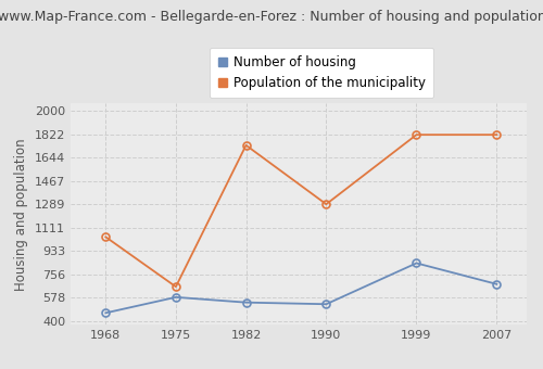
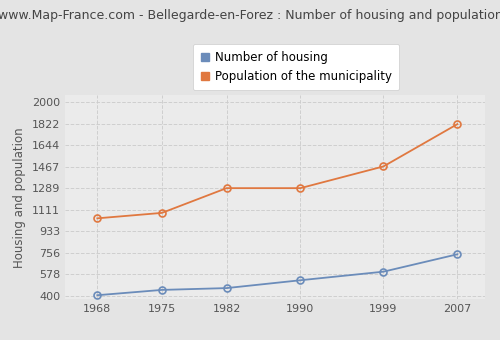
Number of housing/1968: 460 -> 400
Number of housing/1975: 580 -> 450
Population of the municipality/1975: 660 -> 1080
Number of housing/1982: 540 -> 460
Population of the municipality/1982: 1740 -> 1290
Number of housing/1999: 840 -> 600
Population of the municipality/1999: 1820 -> 1470
Number of housing/2007: 680 -> 740
